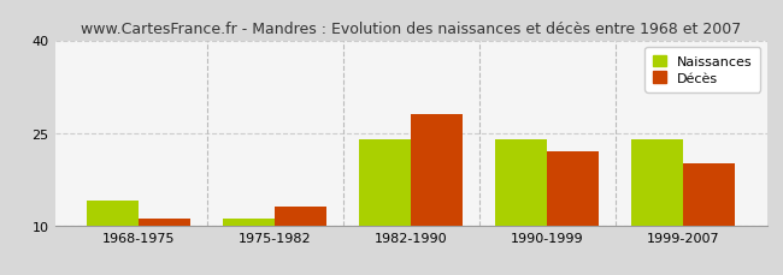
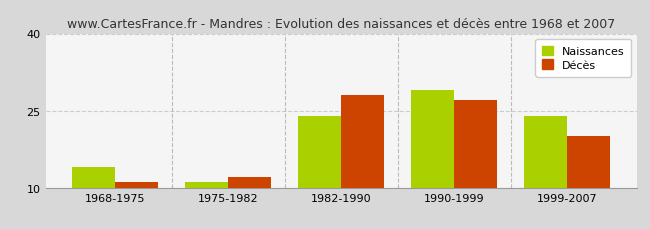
Décès/1975-1982: 13 -> 12
Naissances/1990-1999: 24 -> 29
Décès/1990-1999: 22 -> 27
